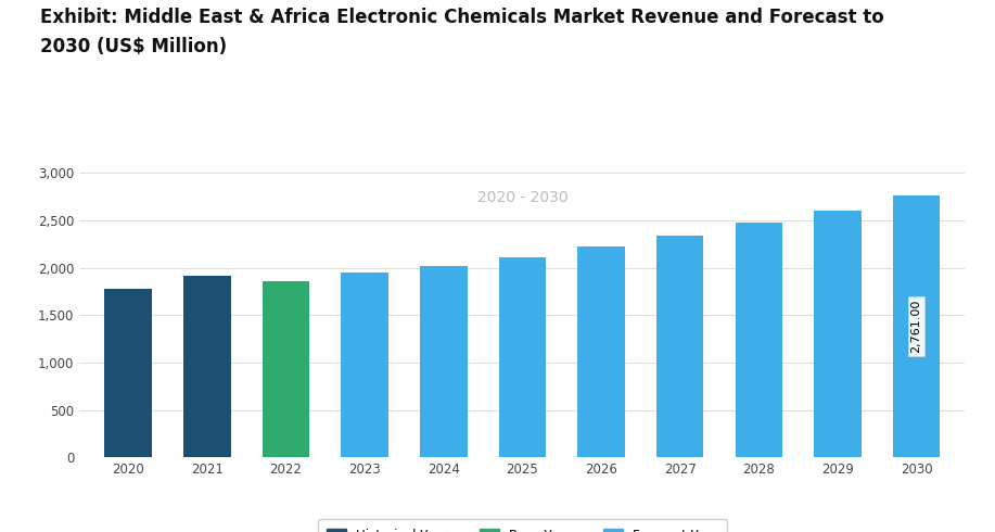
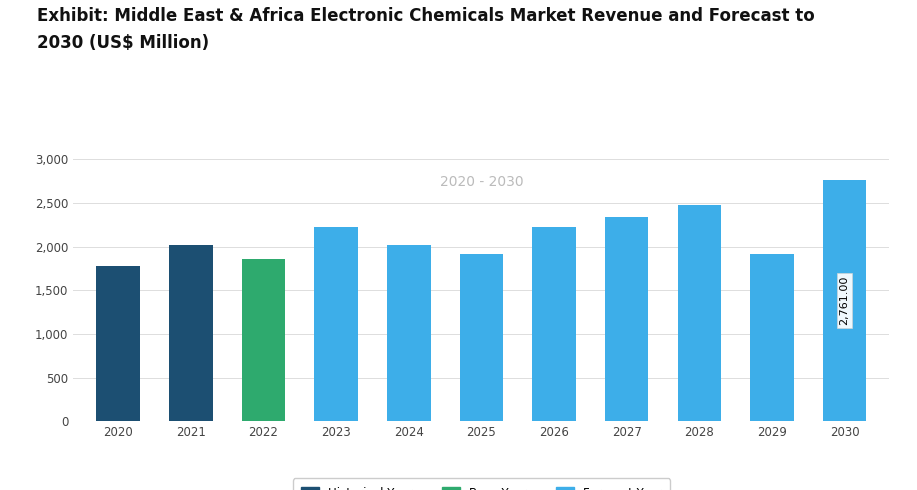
2021: 1,910 -> 2,020
2023: 1,950 -> 2,220
2025: 2,110 -> 1,920
2029: 2,600 -> 1,920
